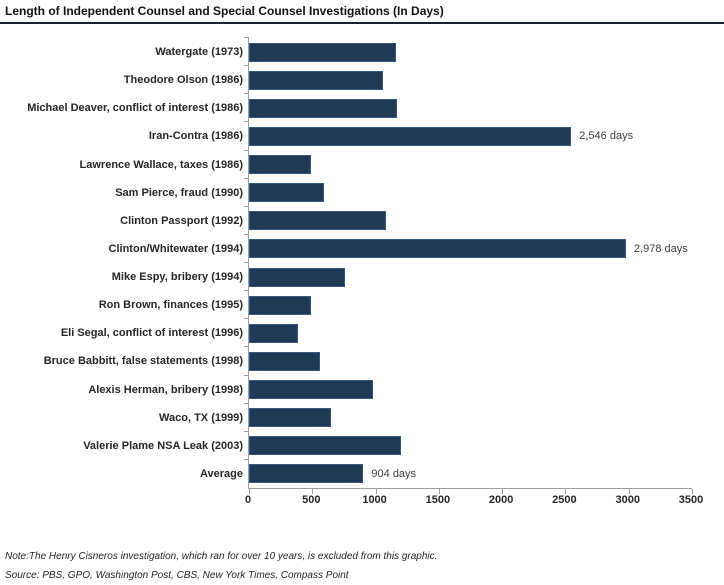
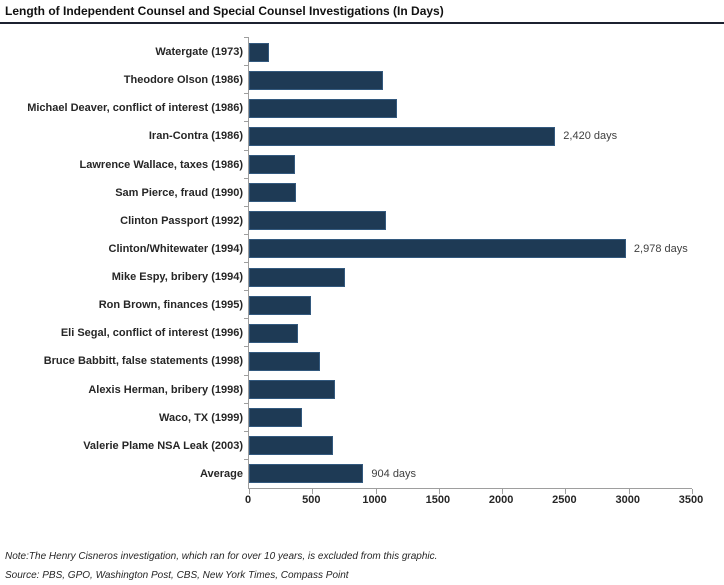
Watergate (1973): 1160 -> 160
Iran-Contra (1986): 2,546 -> 2,420
Lawrence Wallace, taxes (1986): 490 -> 360
Sam Pierce, fraud (1990): 590 -> 370
Alexis Herman, bribery (1998): 980 -> 680
Waco, TX (1999): 650 -> 420
Valerie Plame NSA Leak (2003): 1200 -> 660
